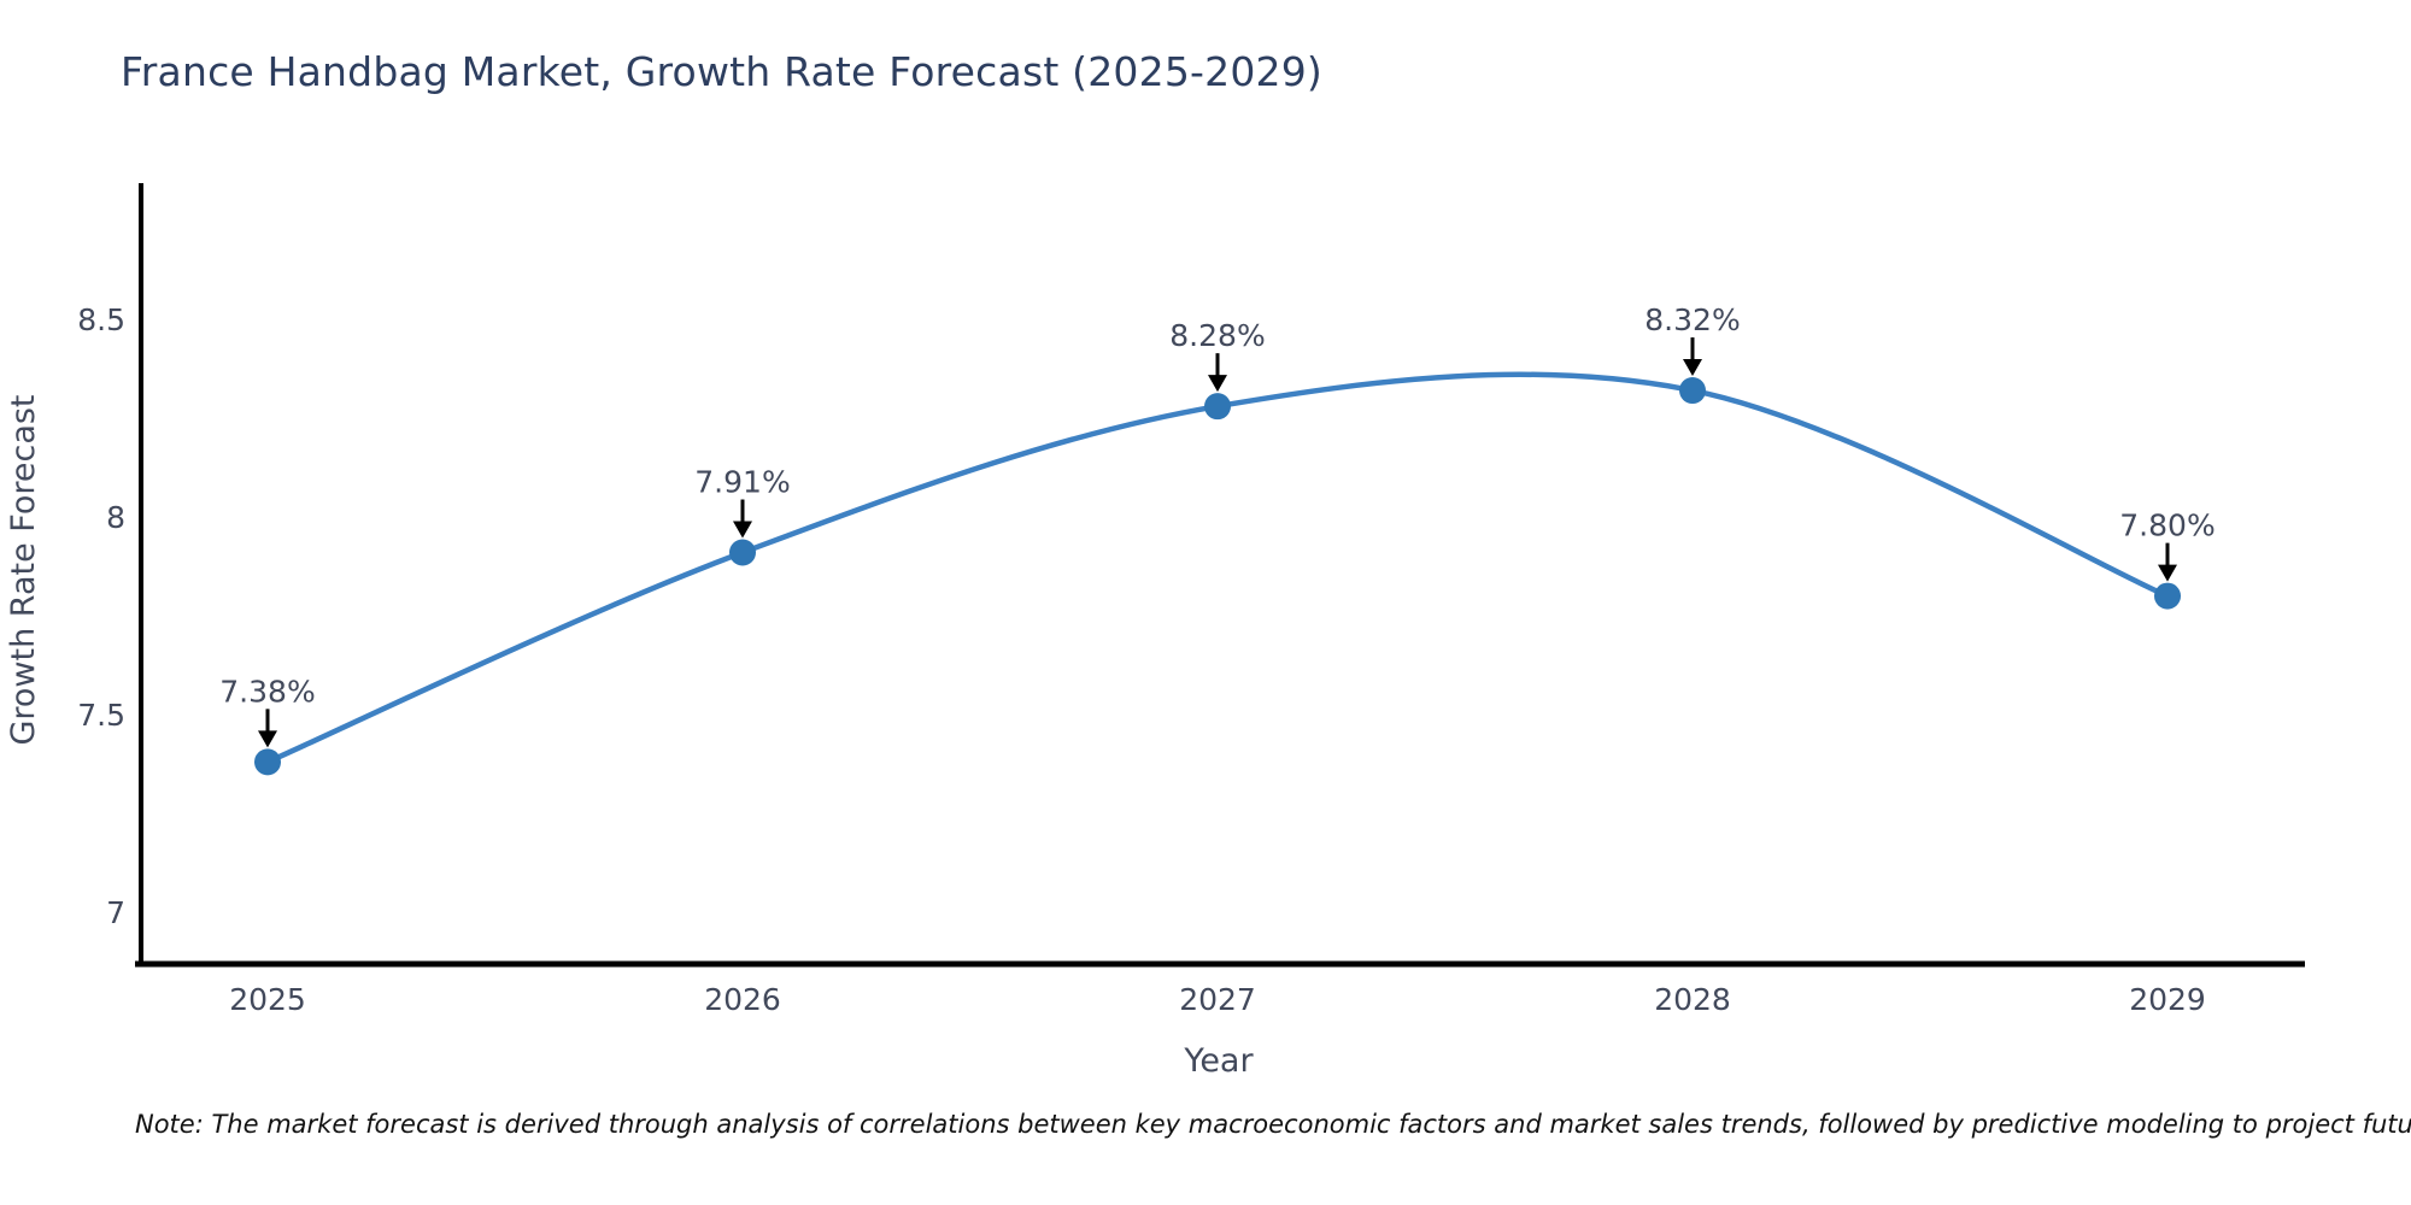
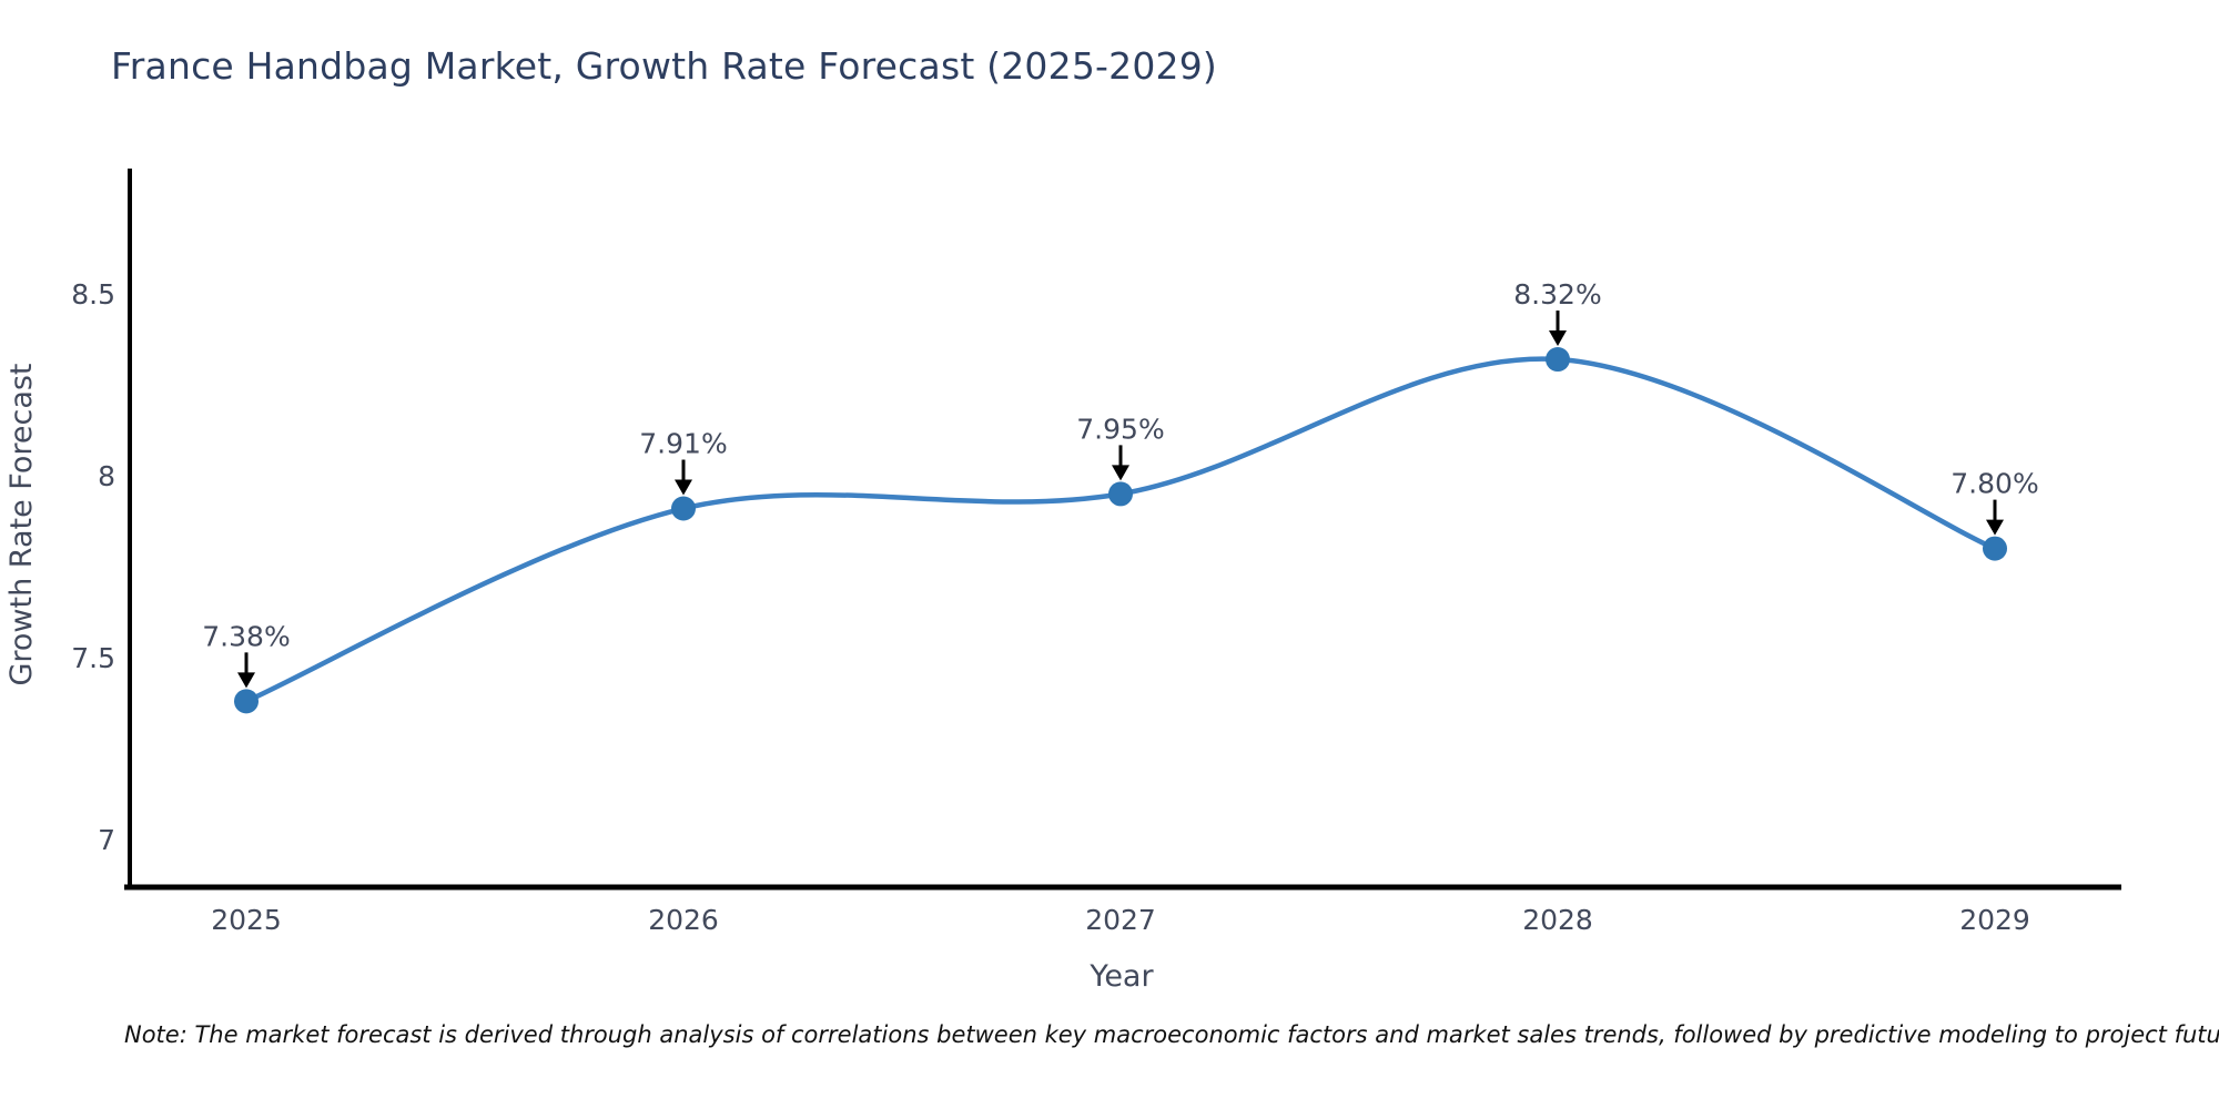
2027: 8.28% -> 7.95%
